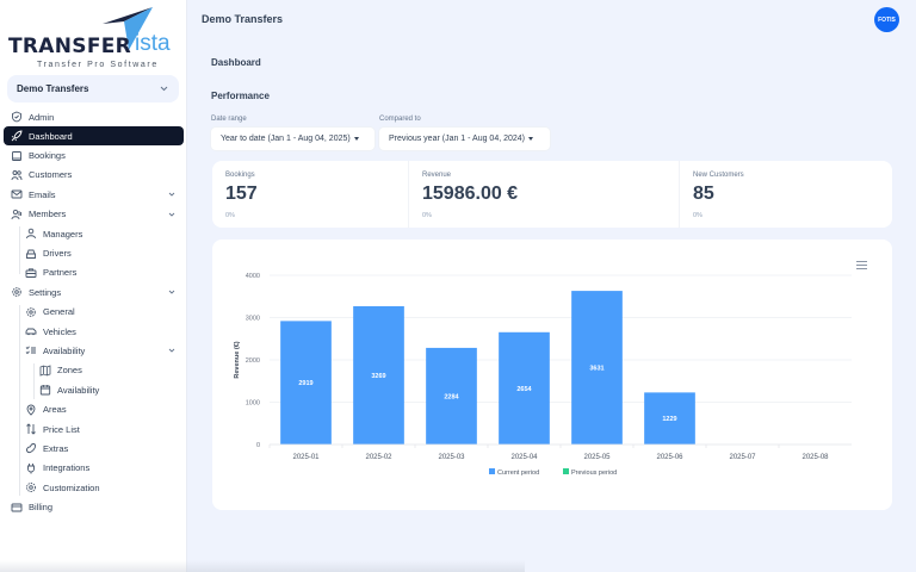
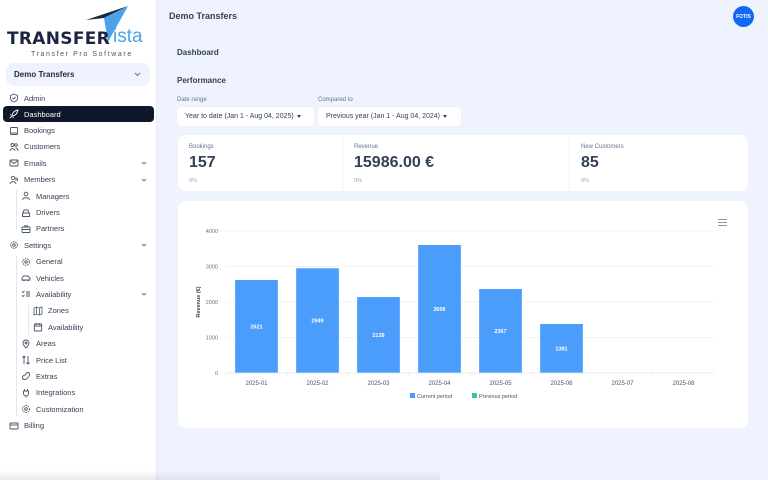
Current period/2025-01: 2919 -> 2621
Current period/2025-02: 3269 -> 2949
Current period/2025-03: 2284 -> 2139
Current period/2025-04: 2654 -> 3606
Current period/2025-05: 3631 -> 2367
Current period/2025-06: 1229 -> 1381
